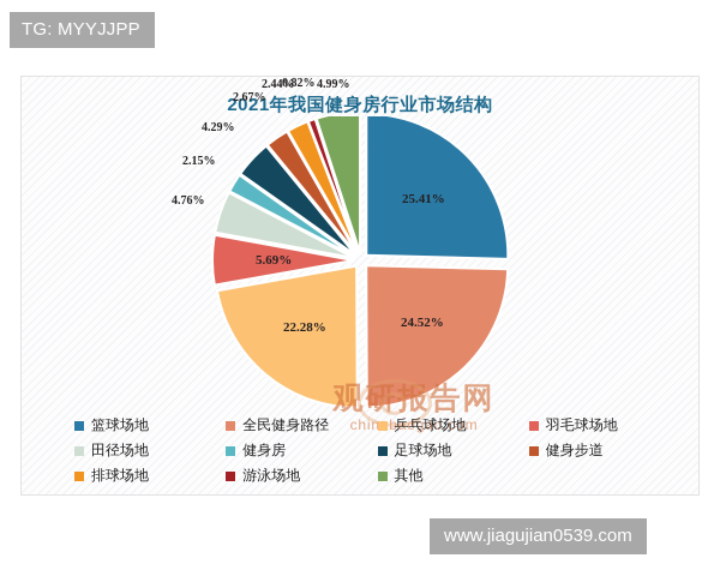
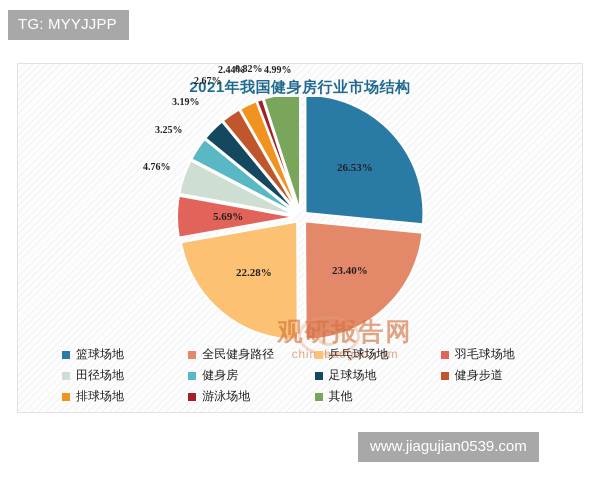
篮球场地: 25.41% -> 26.53%
全民健身路径: 24.52% -> 23.40%
健身房: 2.15% -> 3.25%
足球场地: 4.29% -> 3.19%
